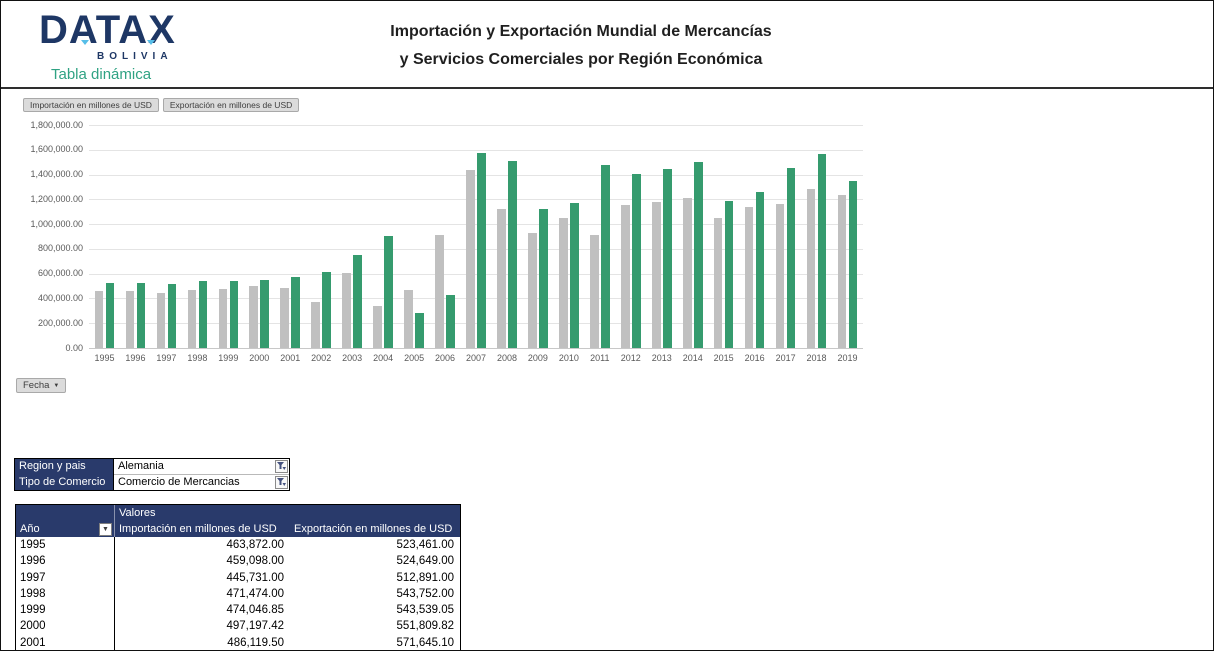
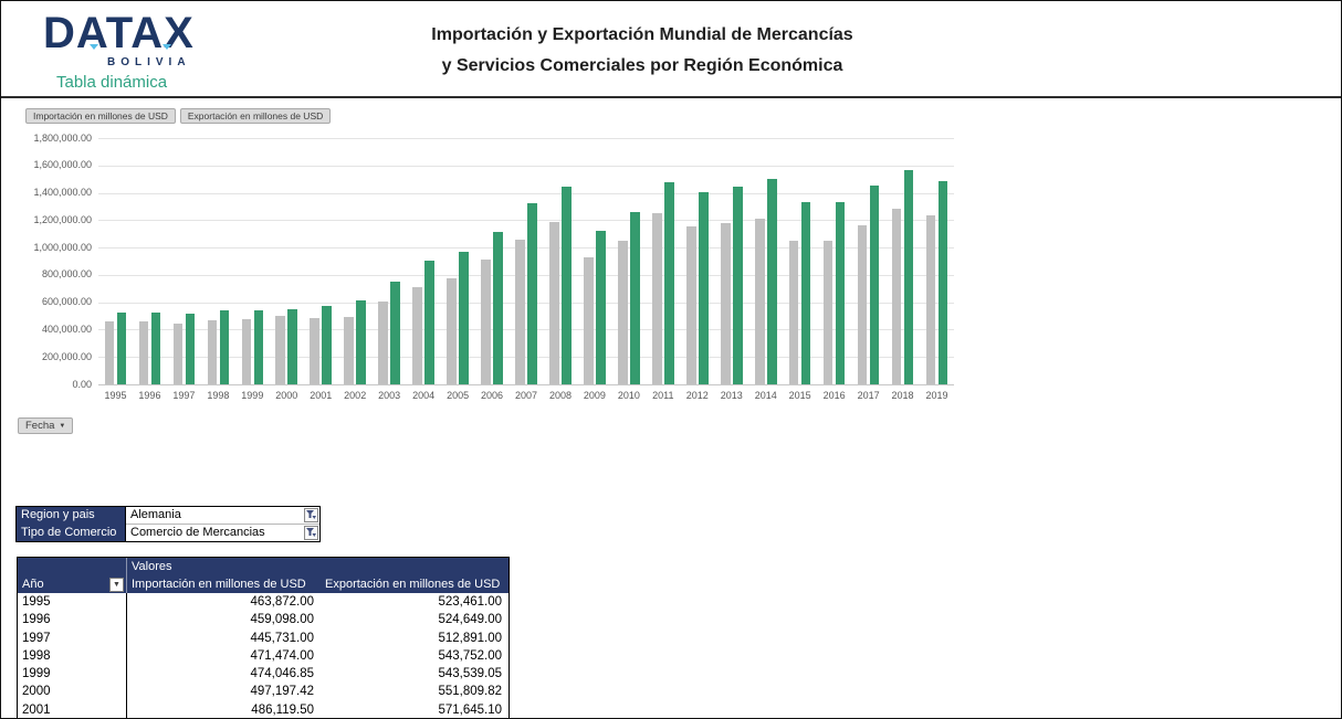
Importación en millones de USD/2002: 370000 -> 490000
Importación en millones de USD/2004: 340000 -> 710000
Importación en millones de USD/2005: 470000 -> 780000
Exportación en millones de USD/2005: 280000 -> 970000
Exportación en millones de USD/2006: 430000 -> 1110000
Importación en millones de USD/2007: 1440000 -> 1060000
Exportación en millones de USD/2007: 1570000 -> 1320000
Importación en millones de USD/2008: 1120000 -> 1190000
Exportación en millones de USD/2008: 1510000 -> 1450000
Exportación en millones de USD/2010: 1170000 -> 1260000
Importación en millones de USD/2011: 910000 -> 1260000
Exportación en millones de USD/2015: 1190000 -> 1330000
Importación en millones de USD/2016: 1140000 -> 1050000
Exportación en millones de USD/2016: 1260000 -> 1340000
Exportación en millones de USD/2019: 1350000 -> 1490000
